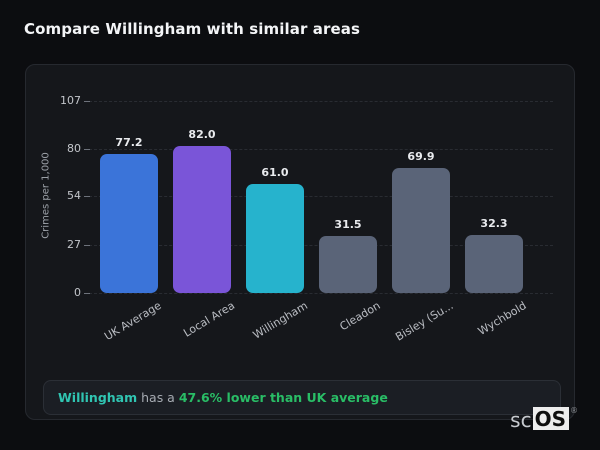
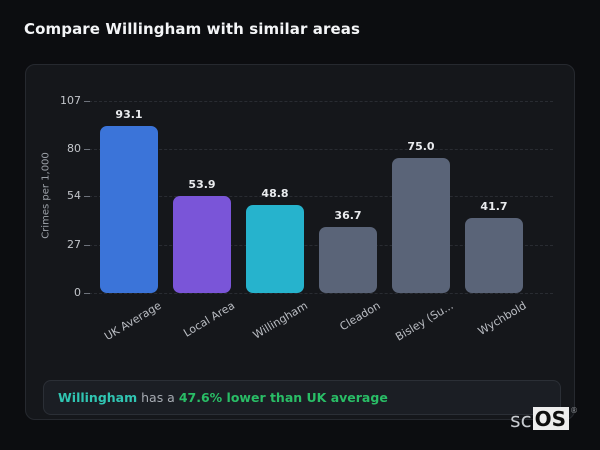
UK Average: 77.2 -> 93.1
Local Area: 82.0 -> 53.9
Willingham: 61.0 -> 48.8
Cleadon: 31.5 -> 36.7
Bisley (Su...: 69.9 -> 75.0
Wychbold: 32.3 -> 41.7
